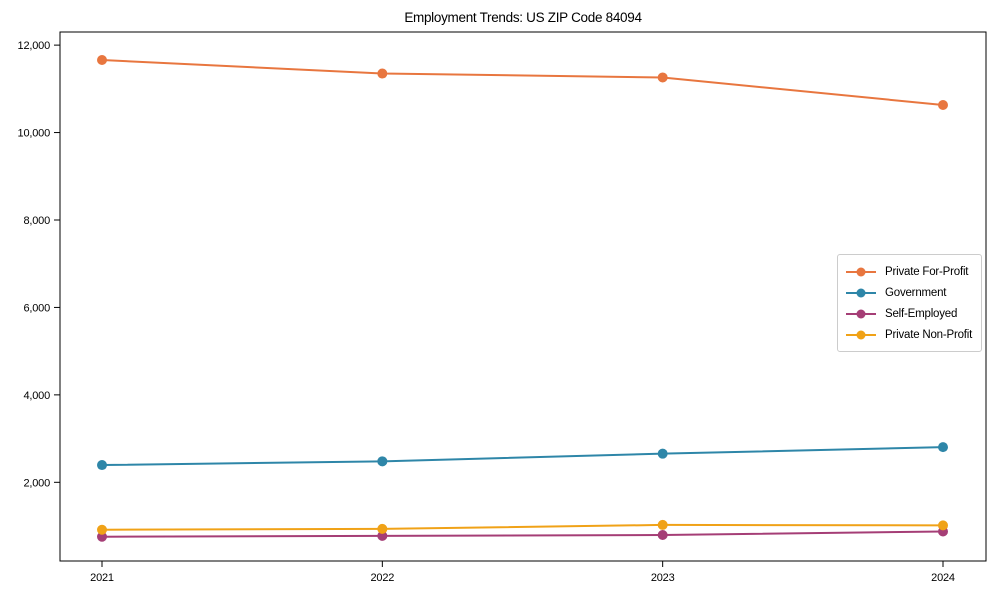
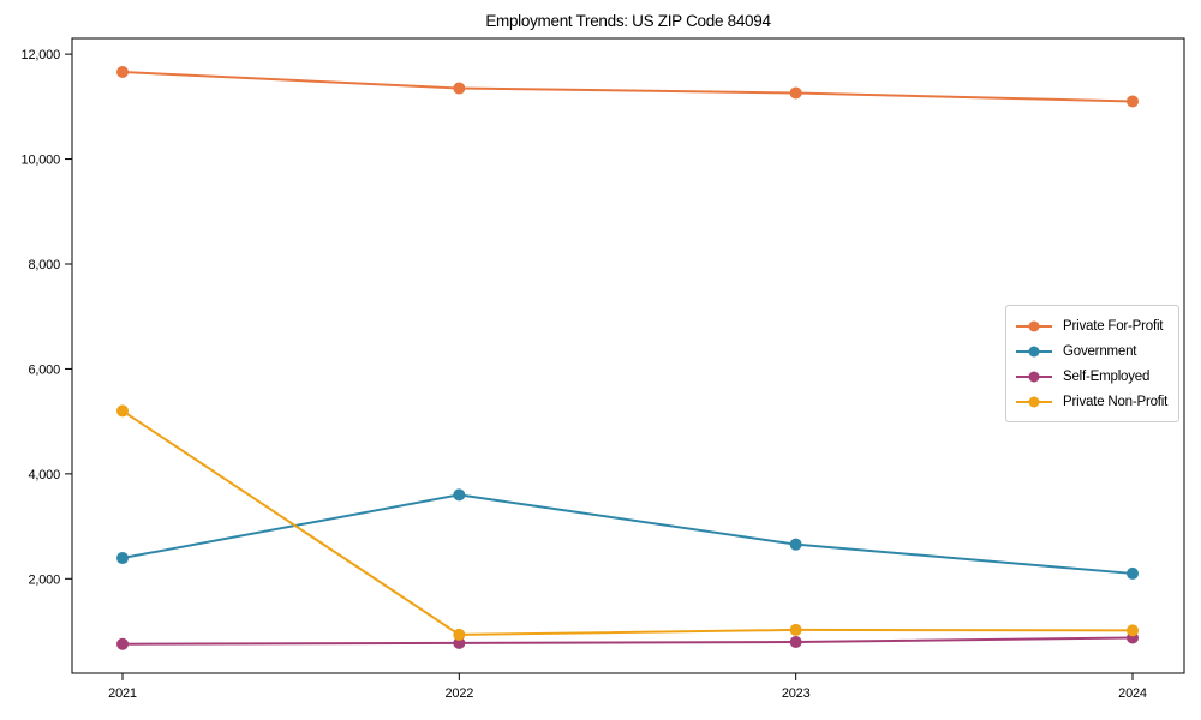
Private Non-Profit/2021: 900 -> 5200
Government/2022: 2500 -> 3600
Private For-Profit/2024: 10600 -> 11100
Government/2024: 2800 -> 2100
